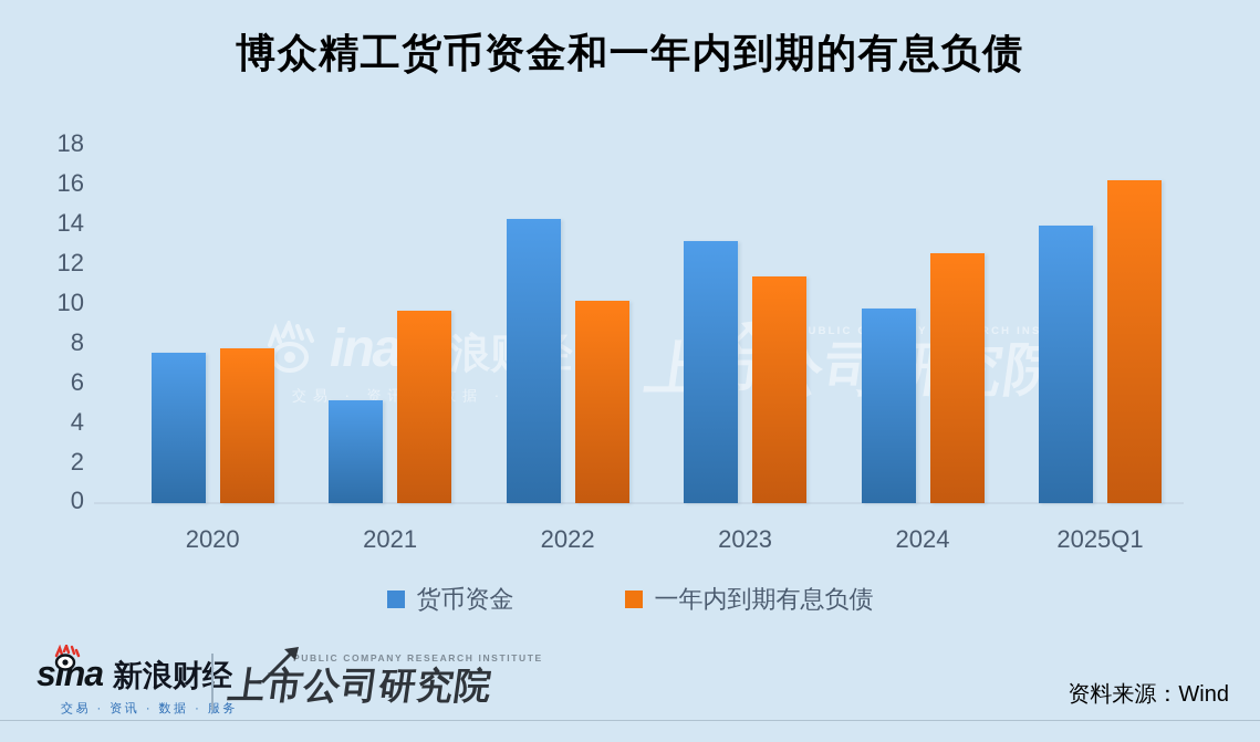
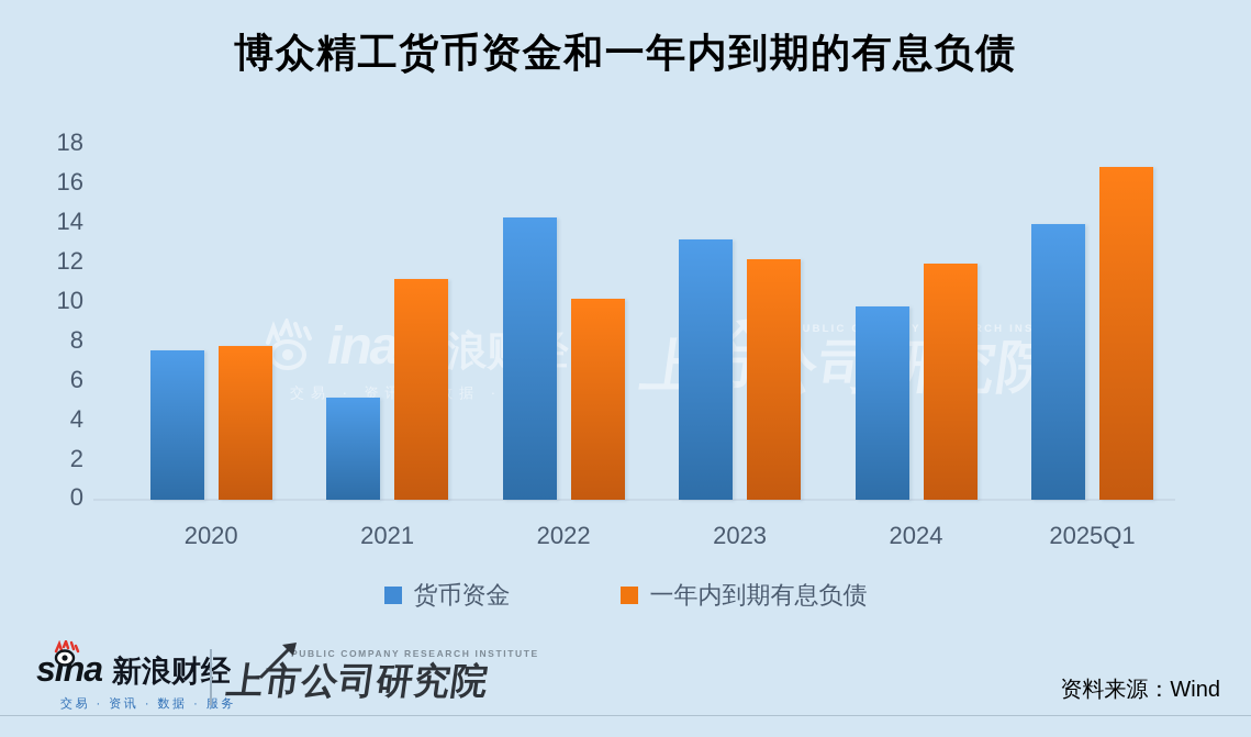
一年内到期有息负债/2021: 9.7 -> 11.2
一年内到期有息负债/2023: 11.4 -> 12.2
一年内到期有息负债/2024: 12.6 -> 12.0
一年内到期有息负债/2025Q1: 16.3 -> 16.9
